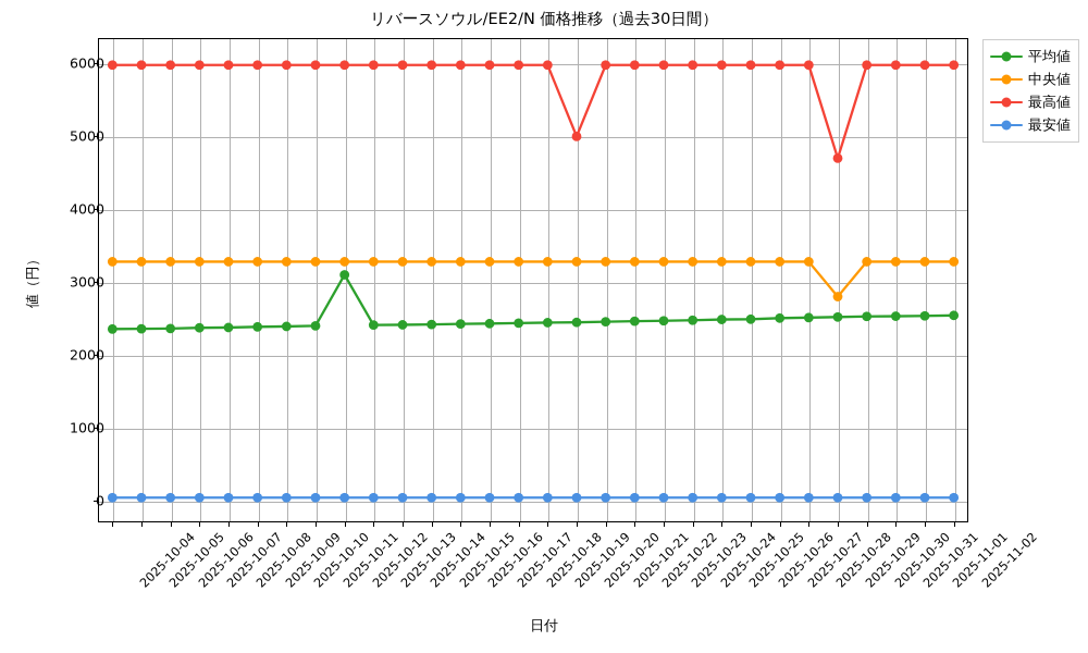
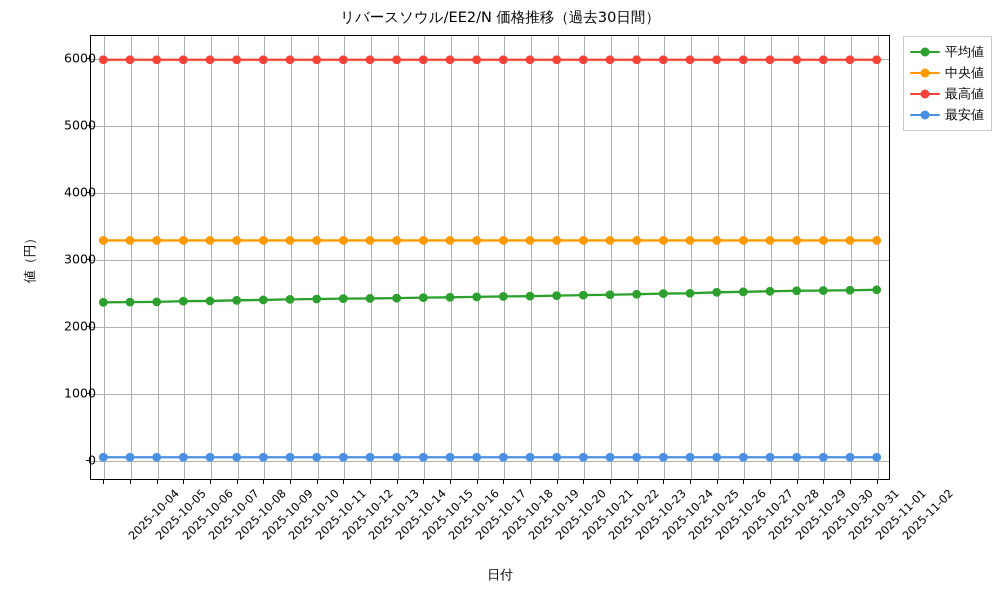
平均値/2025-10-12: 3100 -> 2400
最高値/2025-10-20: 5000 -> 6000
中央値/2025-10-29: 2800 -> 3300
最高値/2025-10-29: 4700 -> 6000
